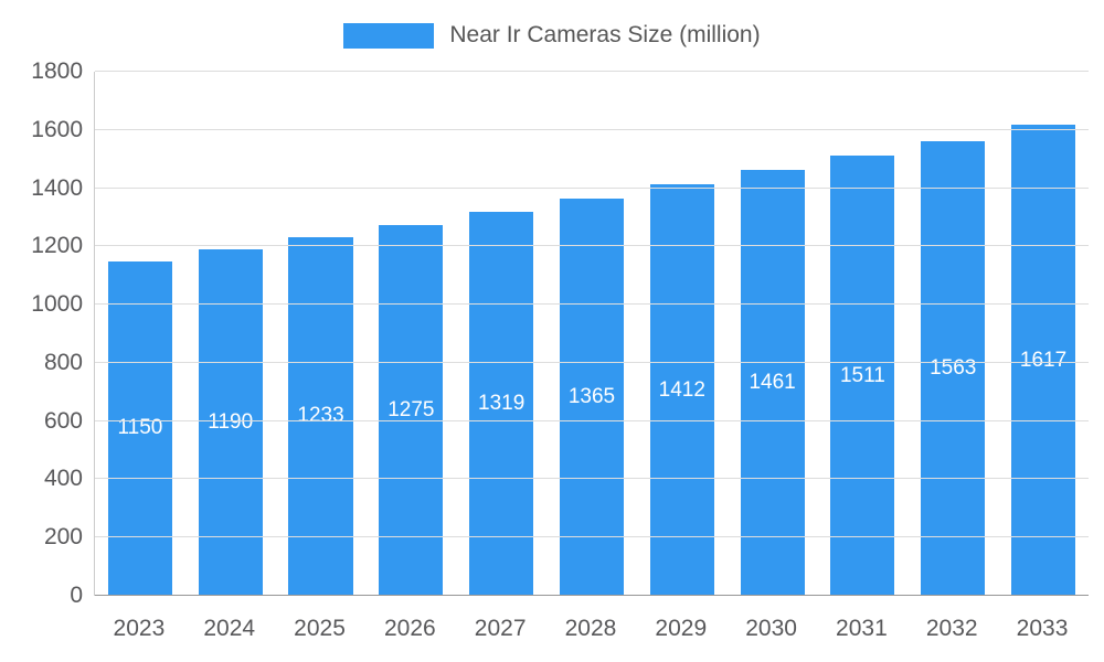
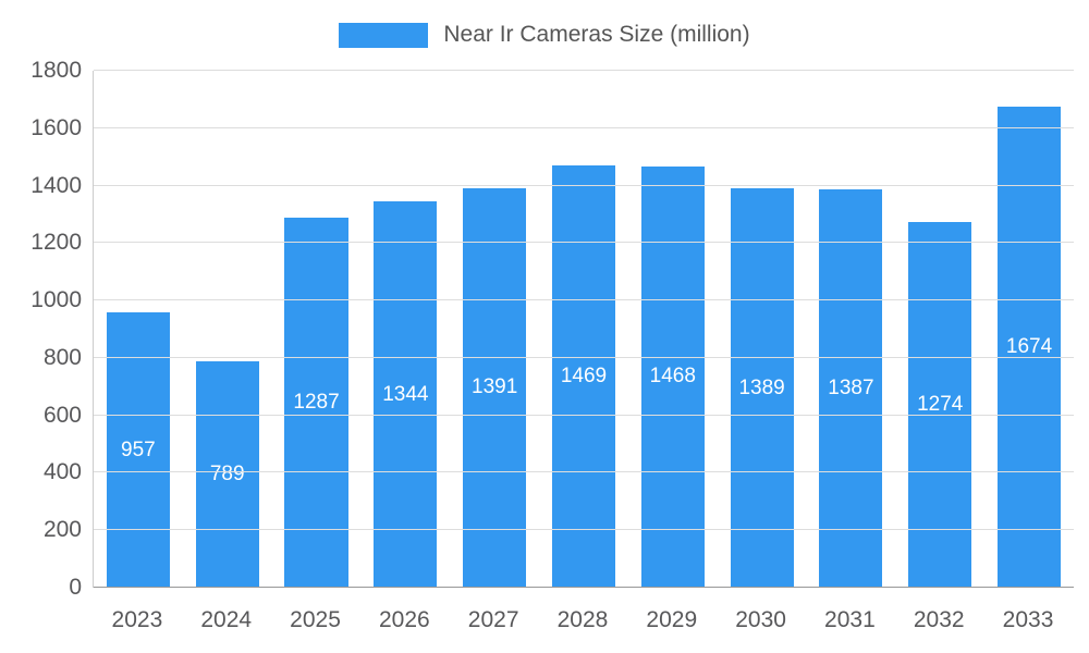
2023: 1150 -> 957
2024: 1190 -> 789
2025: 1233 -> 1287
2026: 1275 -> 1344
2027: 1319 -> 1391
2028: 1365 -> 1469
2029: 1412 -> 1468
2030: 1461 -> 1389
2031: 1511 -> 1387
2032: 1563 -> 1274
2033: 1617 -> 1674
